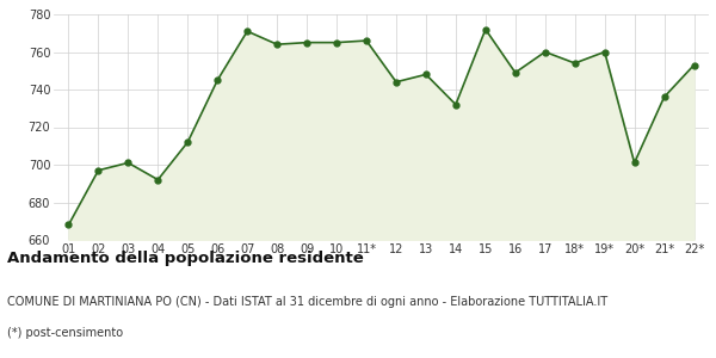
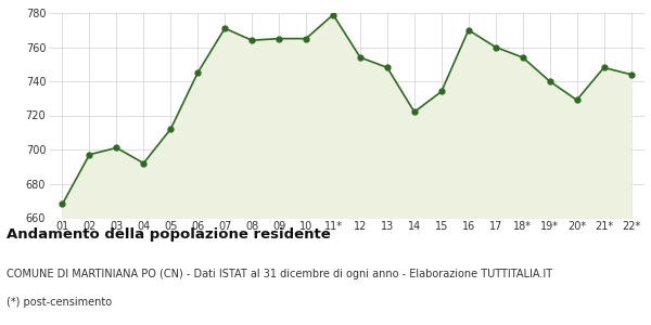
11*: 766 -> 779
12: 744 -> 754
14: 732 -> 722
15: 772 -> 734
16: 749 -> 770
19*: 760 -> 740
20*: 701 -> 729
21*: 736 -> 748
22*: 753 -> 744
